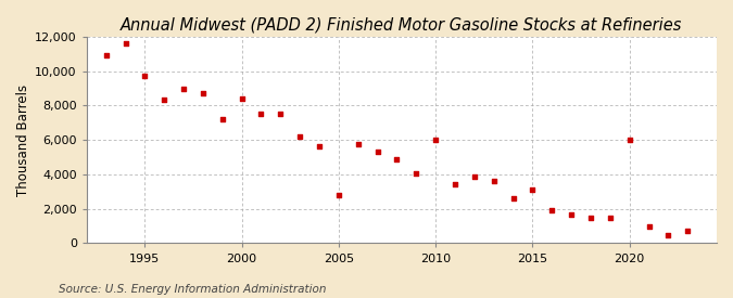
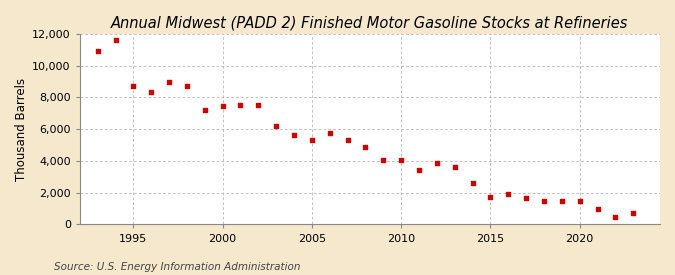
1995: 9,700 -> 8,700
2000: 8,400 -> 7,400
2005: 2,800 -> 5,400
2010: 6,000 -> 4,000
2015: 3,100 -> 1,800
2020: 6,000 -> 1,400
